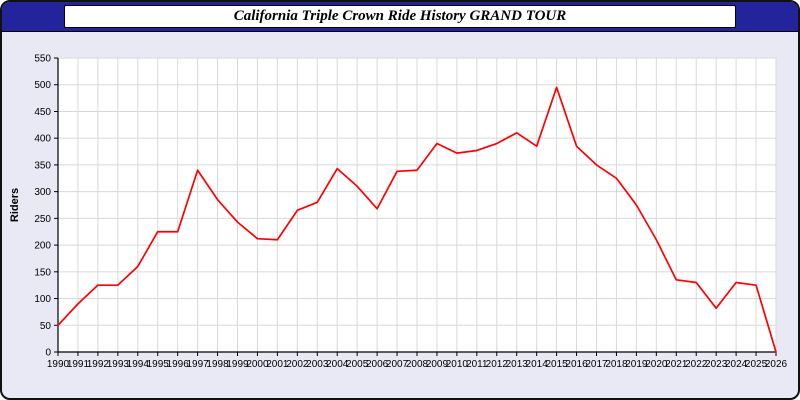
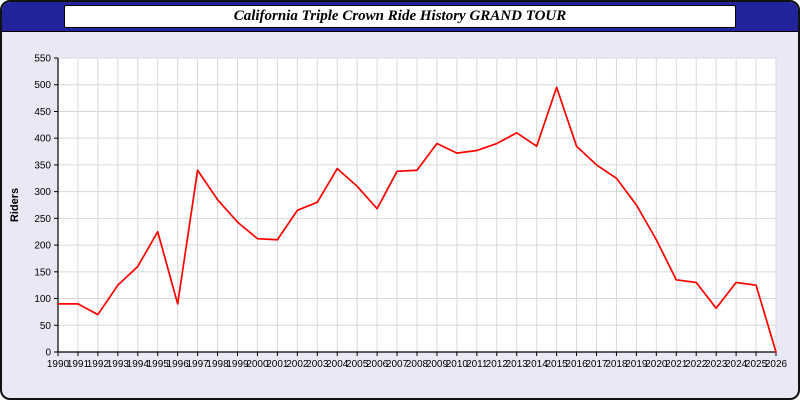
1990: 50 -> 90
1992: 120 -> 70
1996: 220 -> 90
